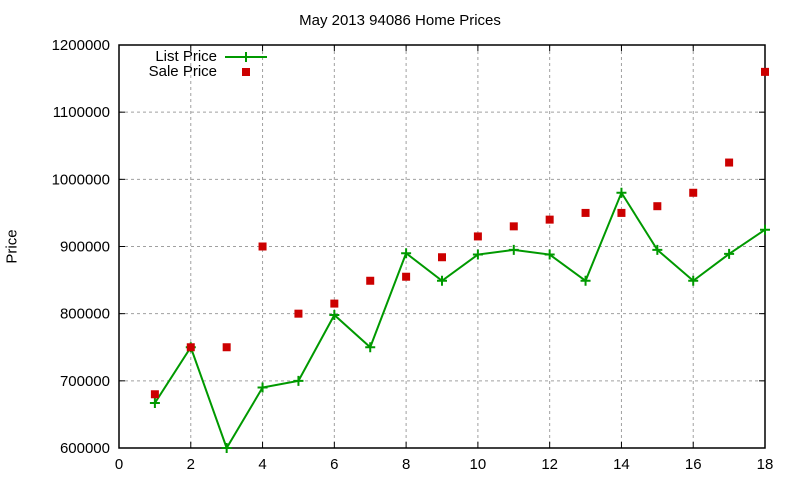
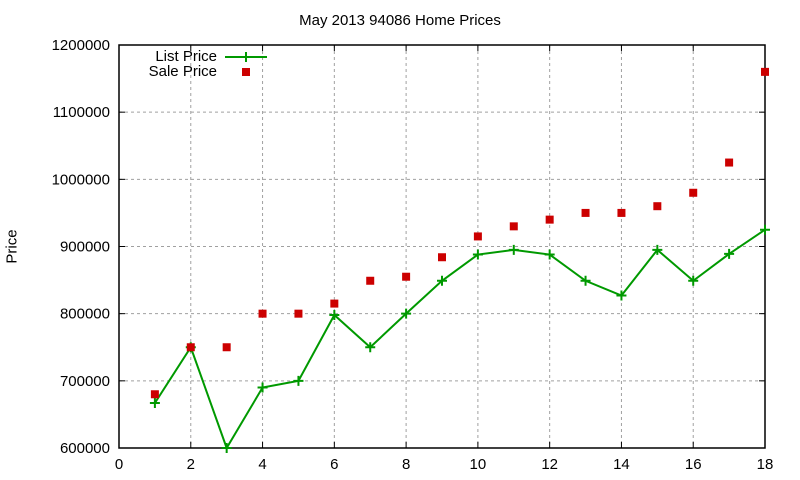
Sale Price/4: 900000 -> 800000
List Price/8: 890000 -> 800000
List Price/14: 980000 -> 830000
